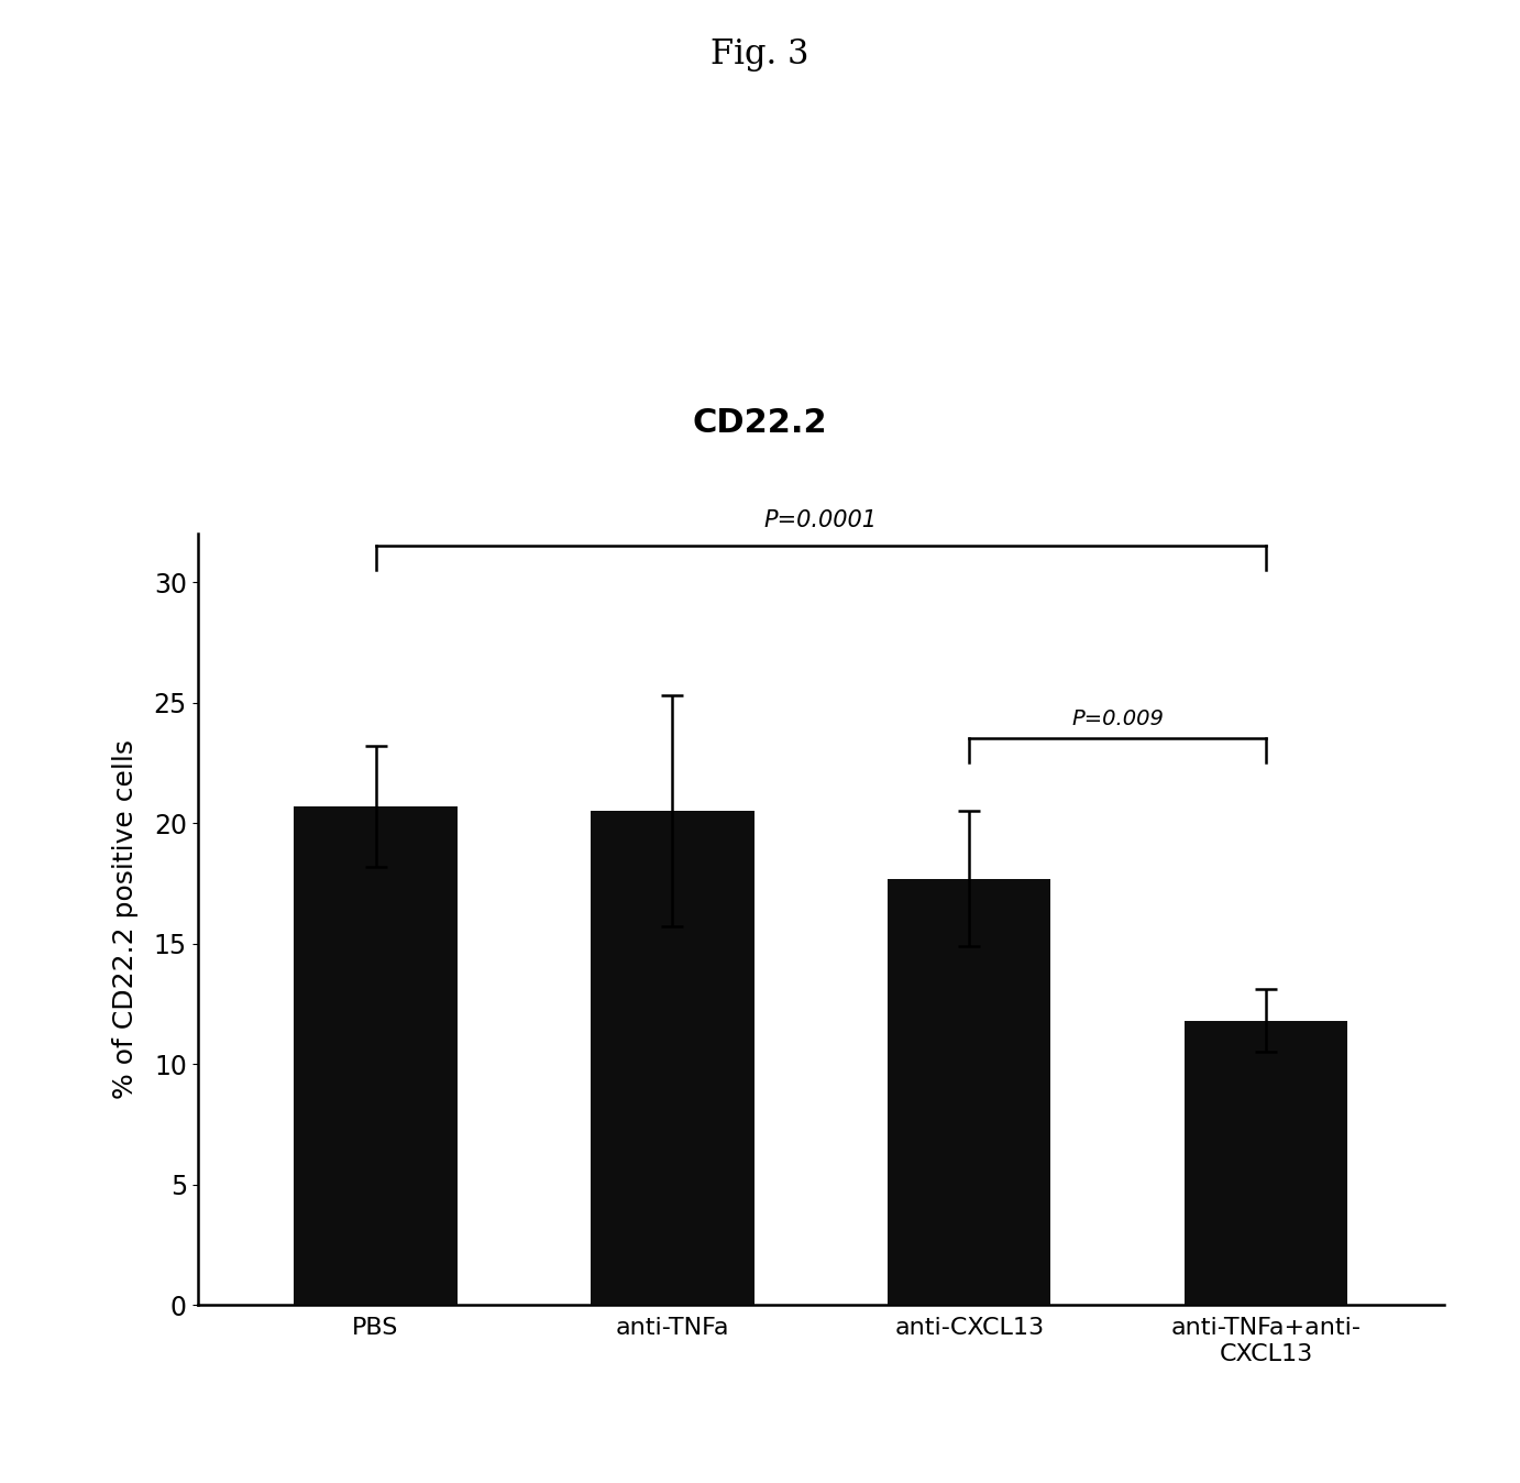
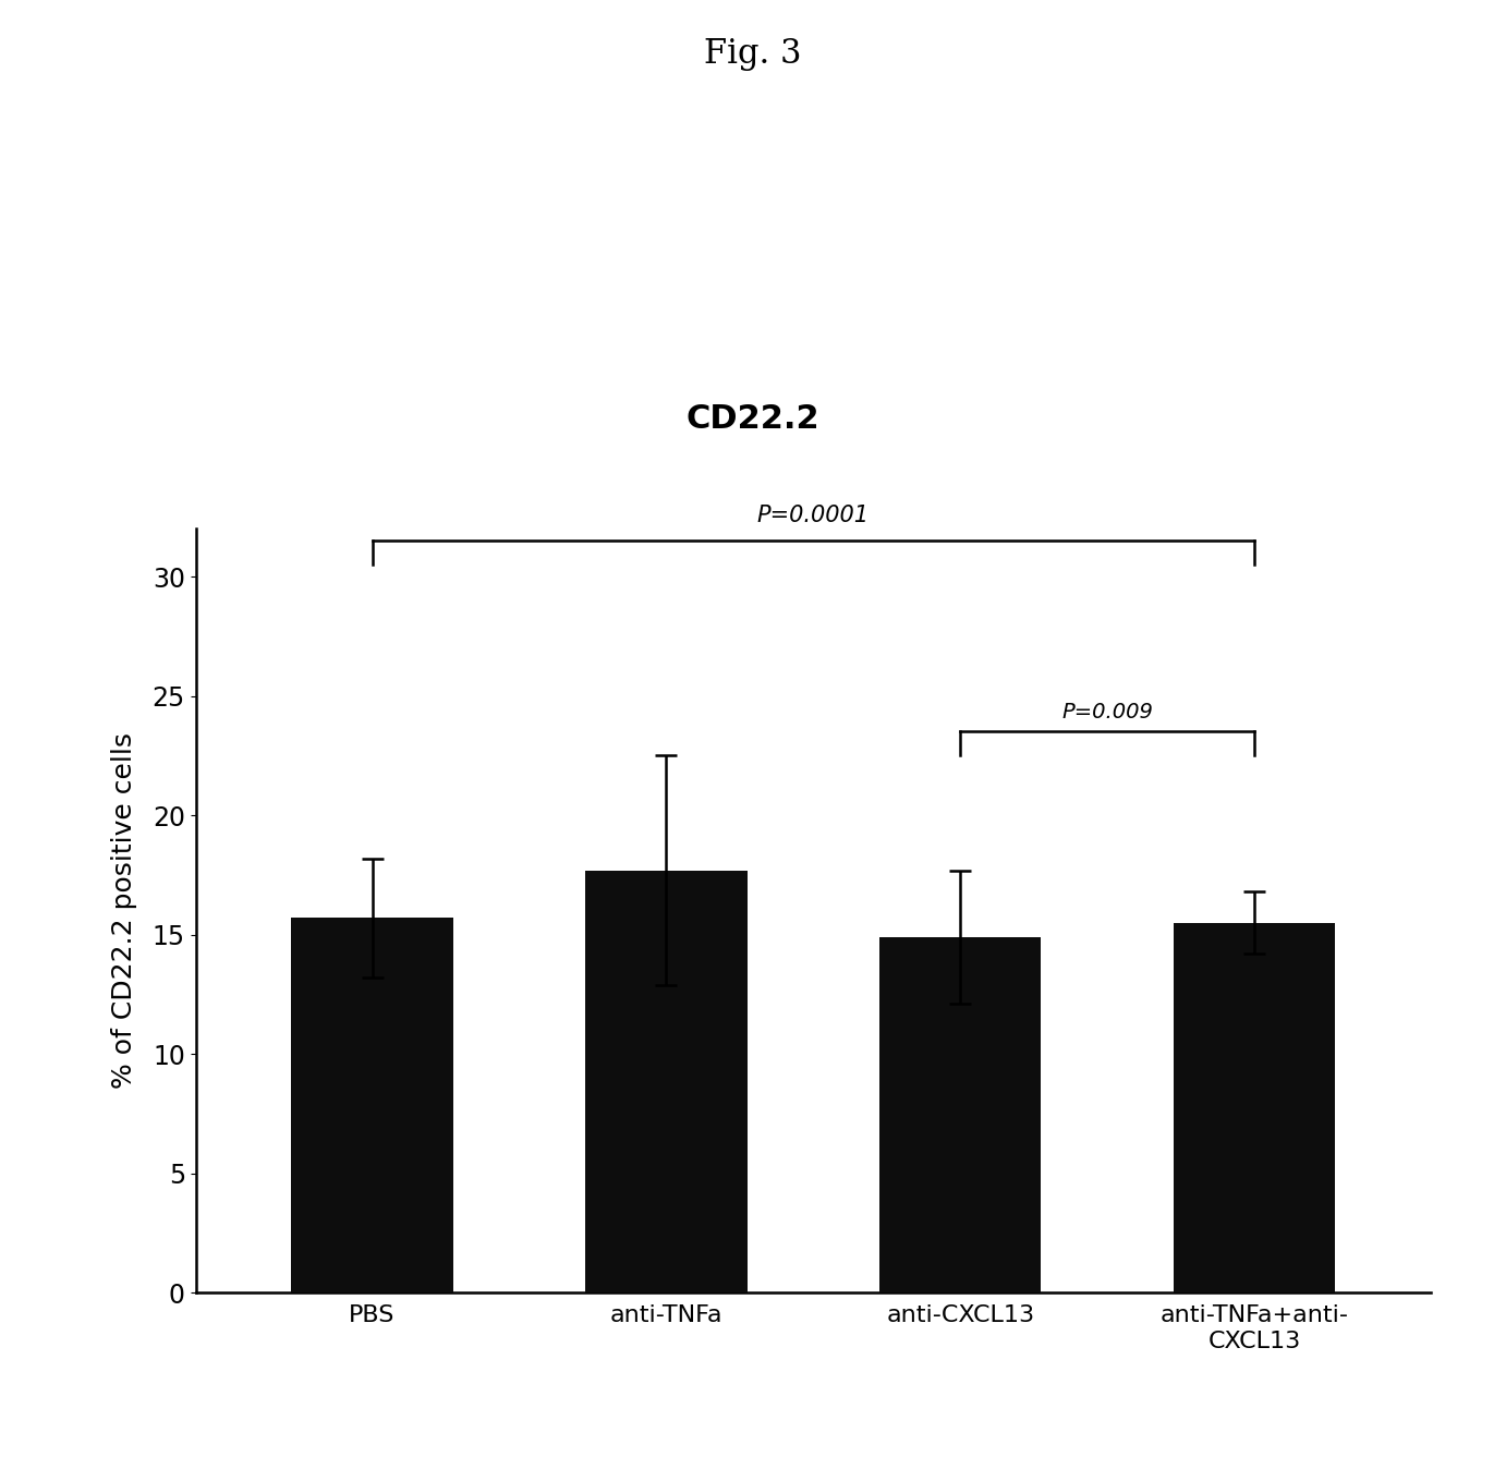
PBS: 20.7 -> 15.7
anti-TNFa: 20.5 -> 17.7
anti-CXCL13: 17.7 -> 14.9
anti-TNFa+anti- CXCL13: 11.8 -> 15.5
